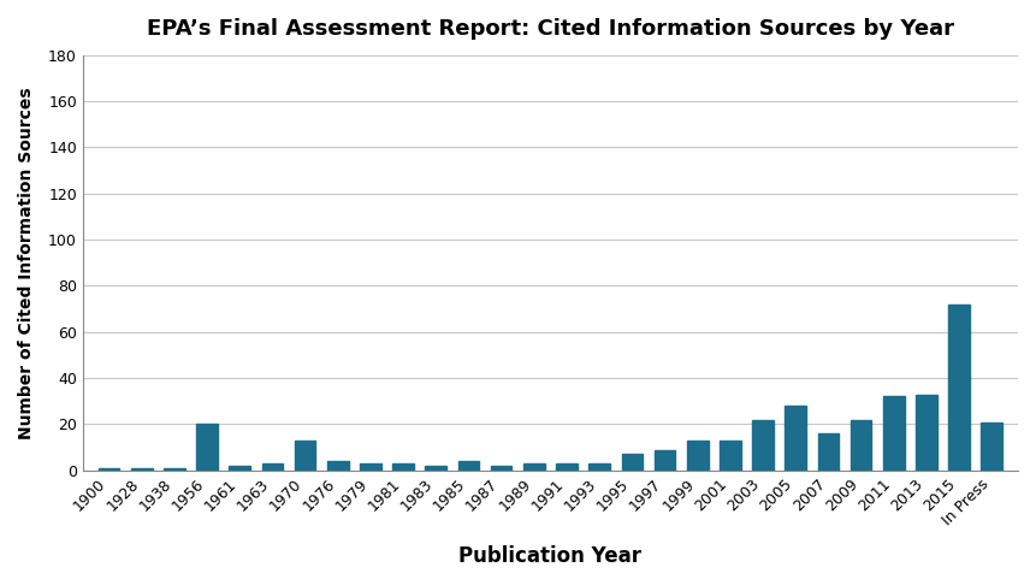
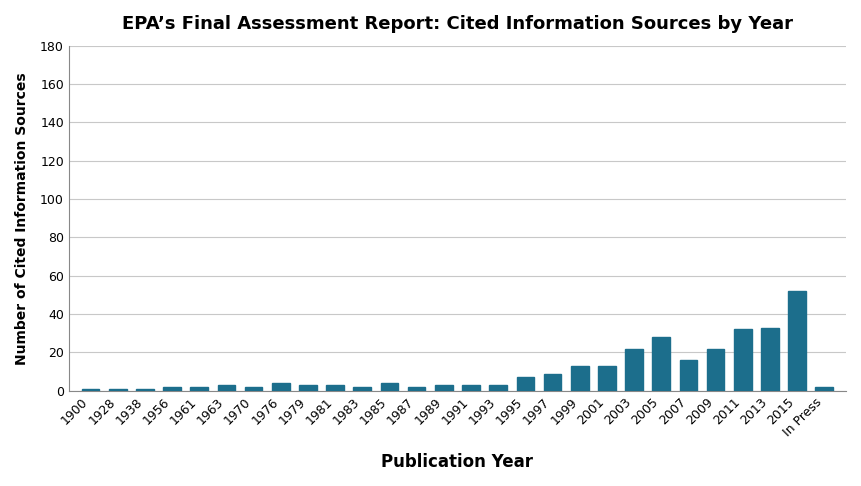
1956: 20 -> 2
1970: 13 -> 2
2015: 72 -> 52
In Press: 21 -> 2
